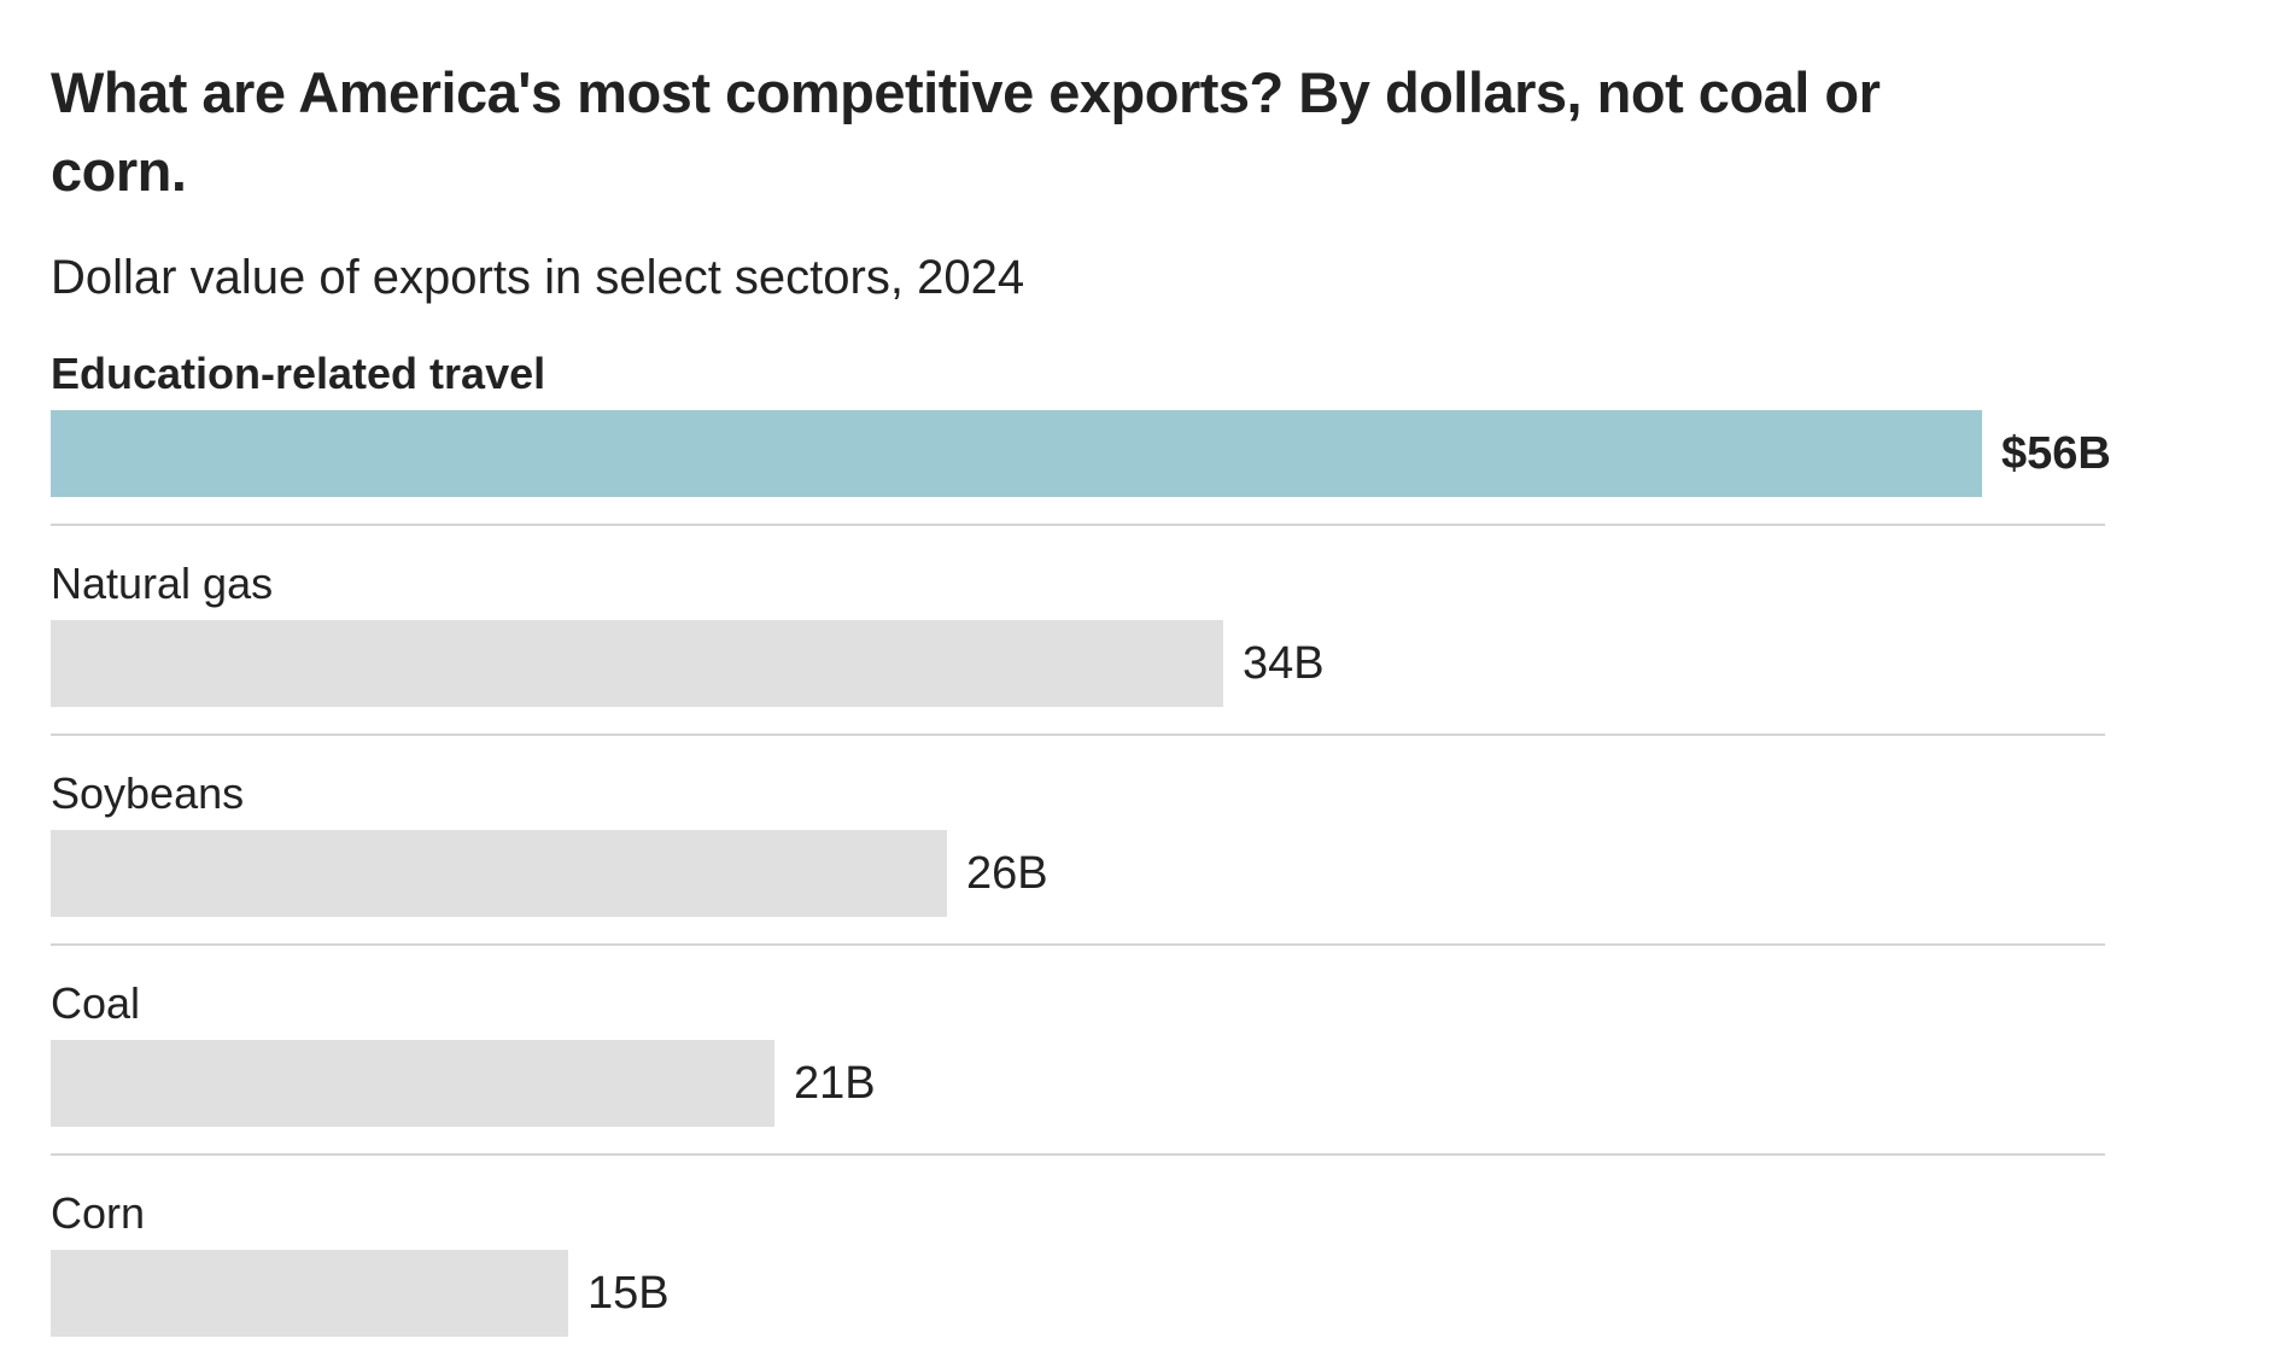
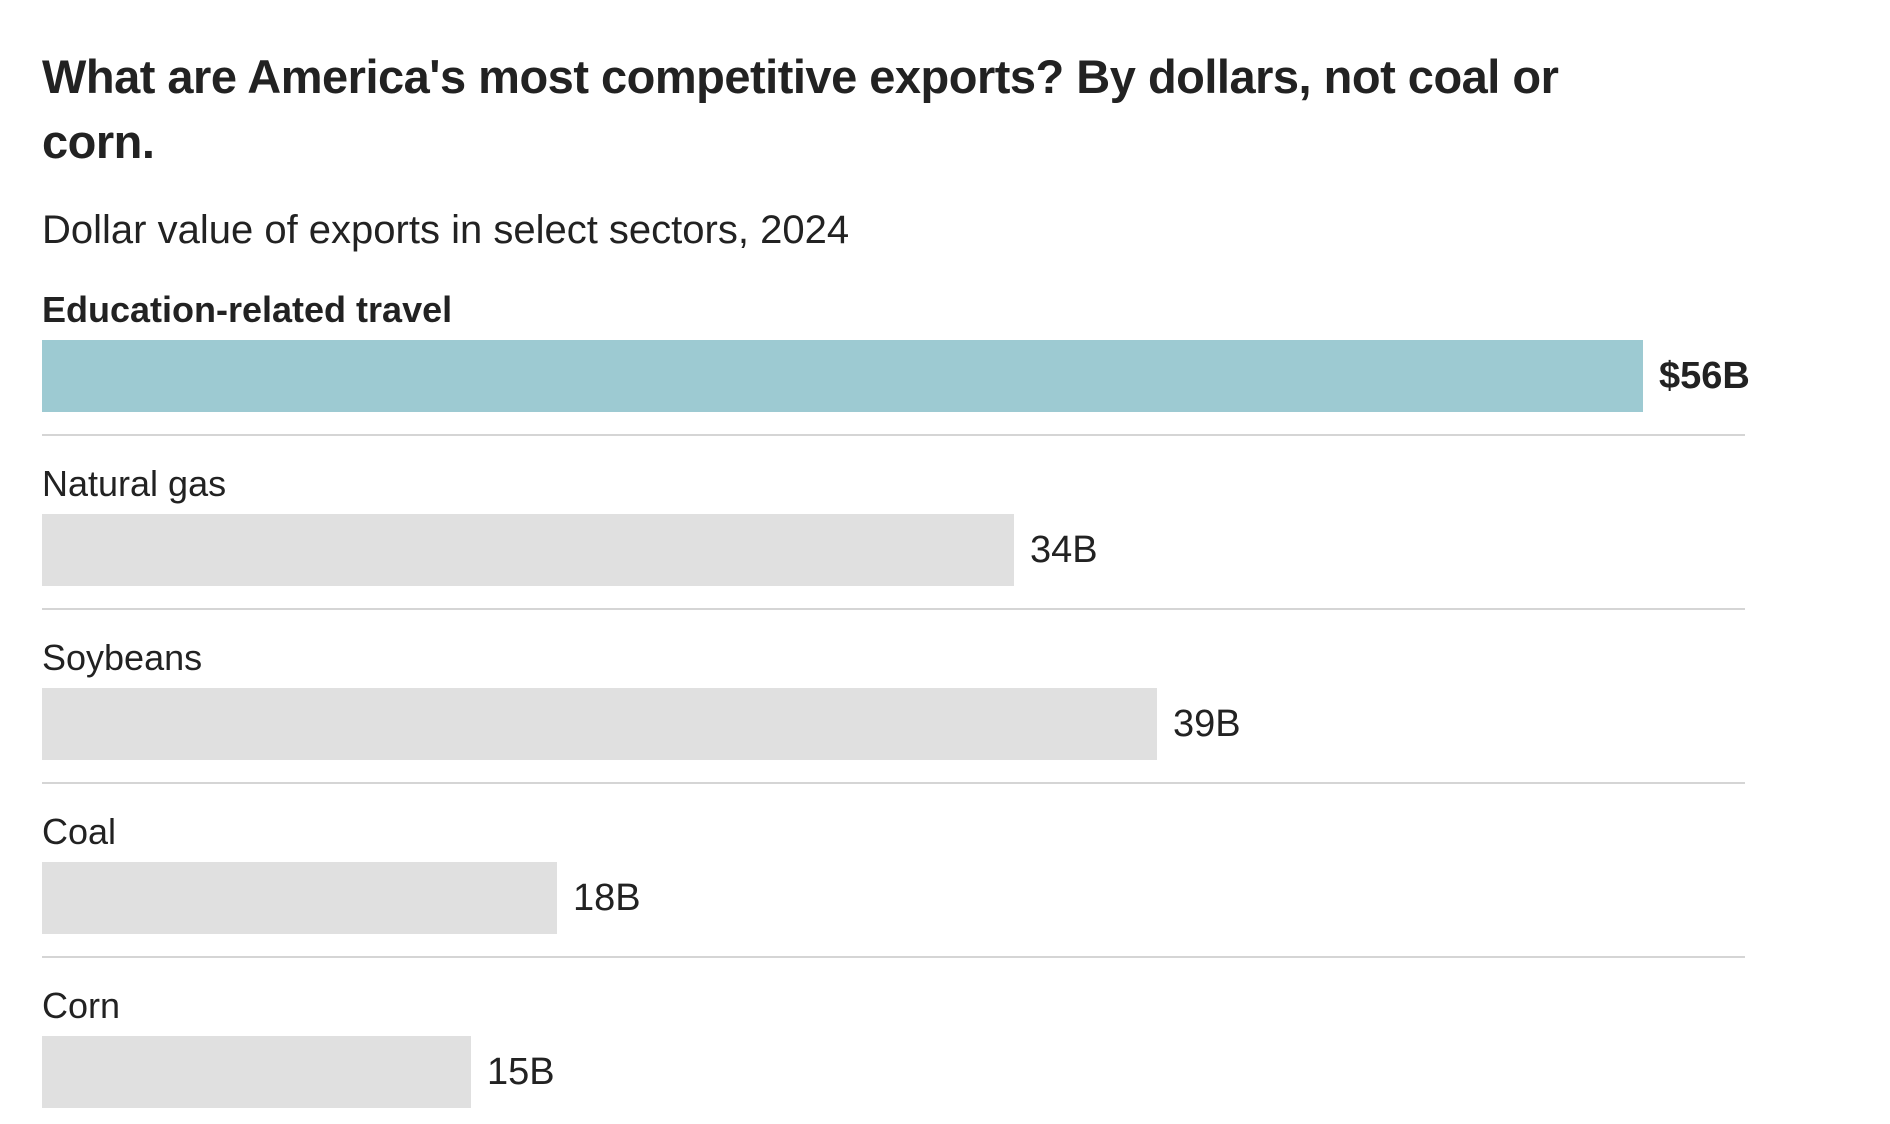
Soybeans: 26B -> 39B
Coal: 21B -> 18B
